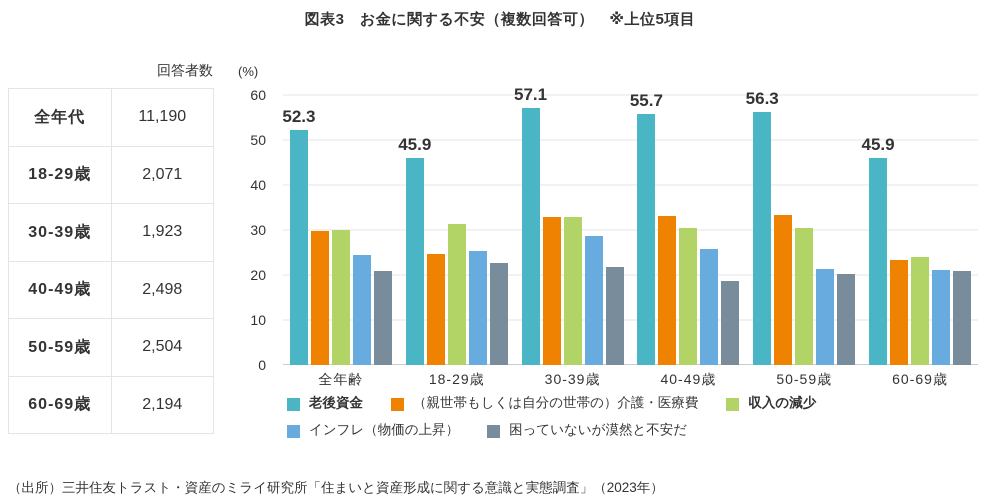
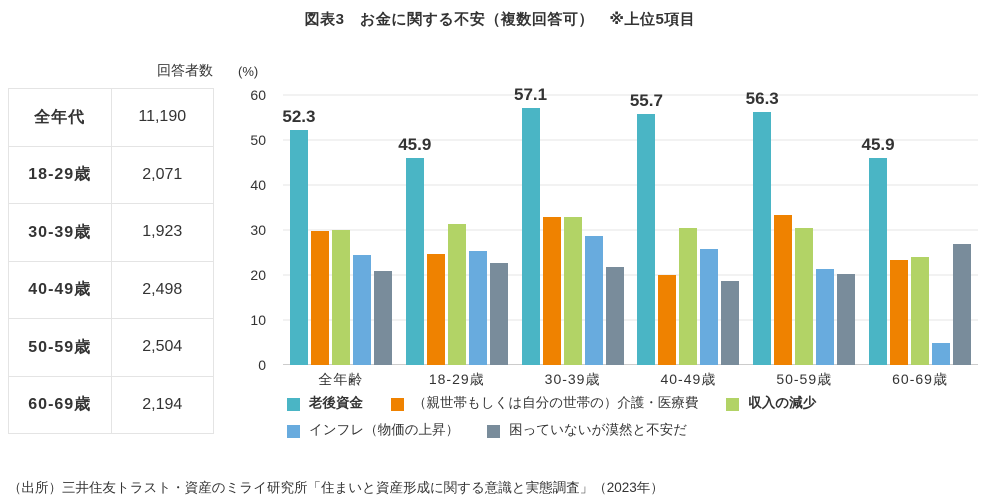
（親世帯もしくは自分の世帯の）介護・医療費/40-49歳: 33 -> 20
インフレ（物価の上昇）/60-69歳: 21 -> 5
困っていないが漠然と不安だ/60-69歳: 21 -> 27
